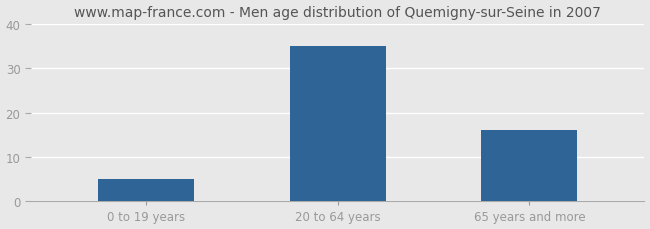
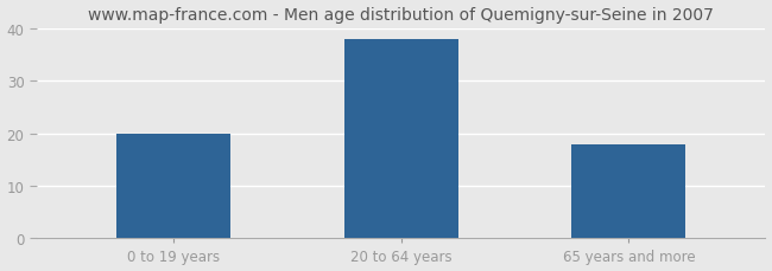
0 to 19 years: 5 -> 20
20 to 64 years: 35 -> 38
65 years and more: 16 -> 18
